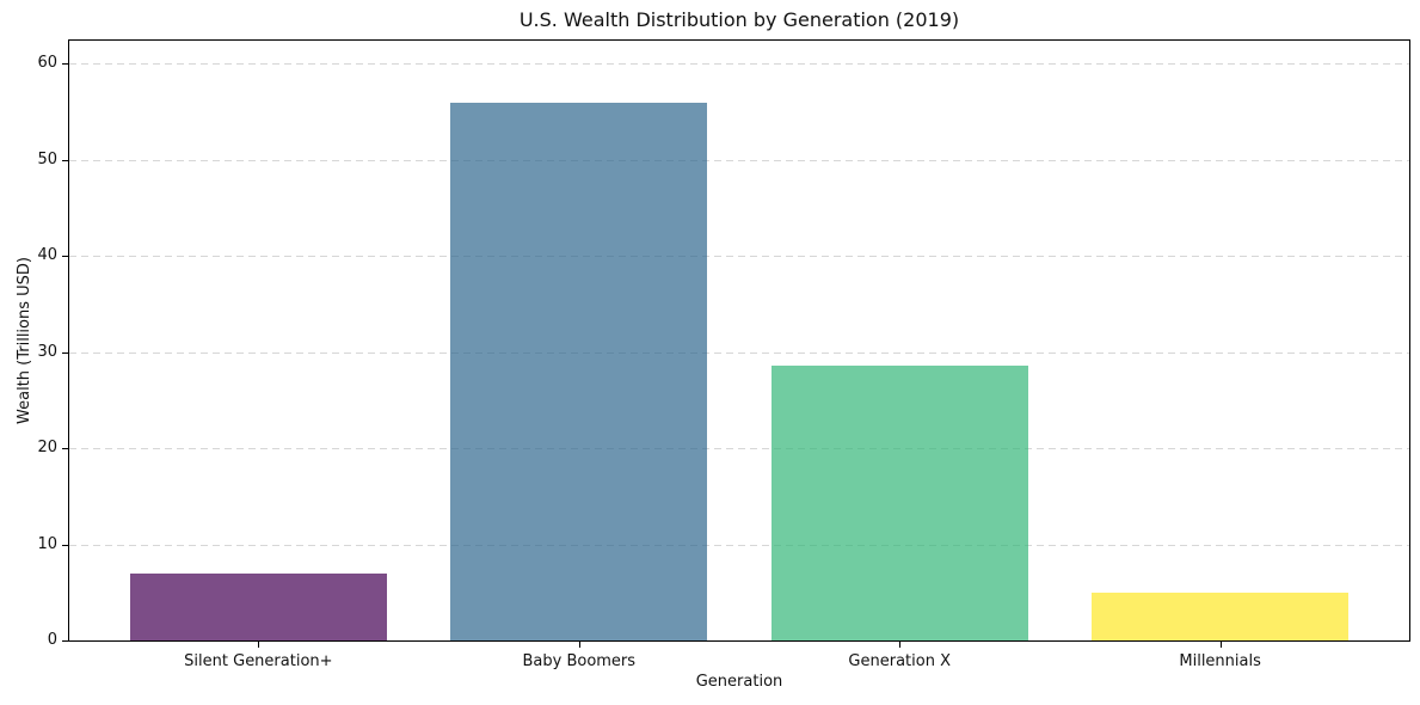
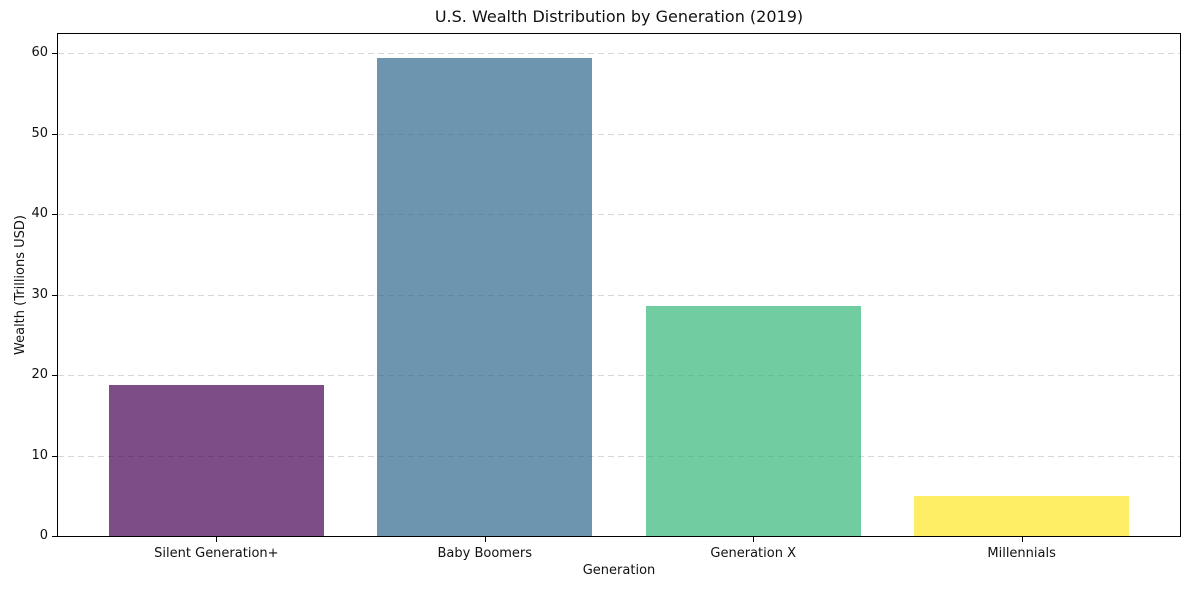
Silent Generation+: 7 -> 19
Baby Boomers: 56 -> 59
